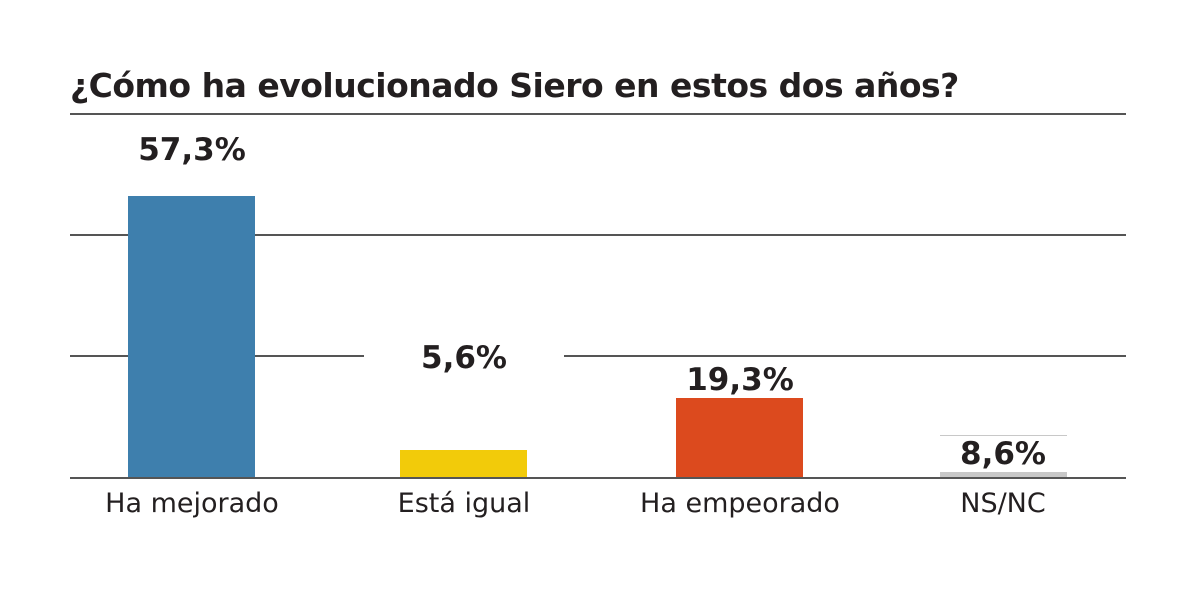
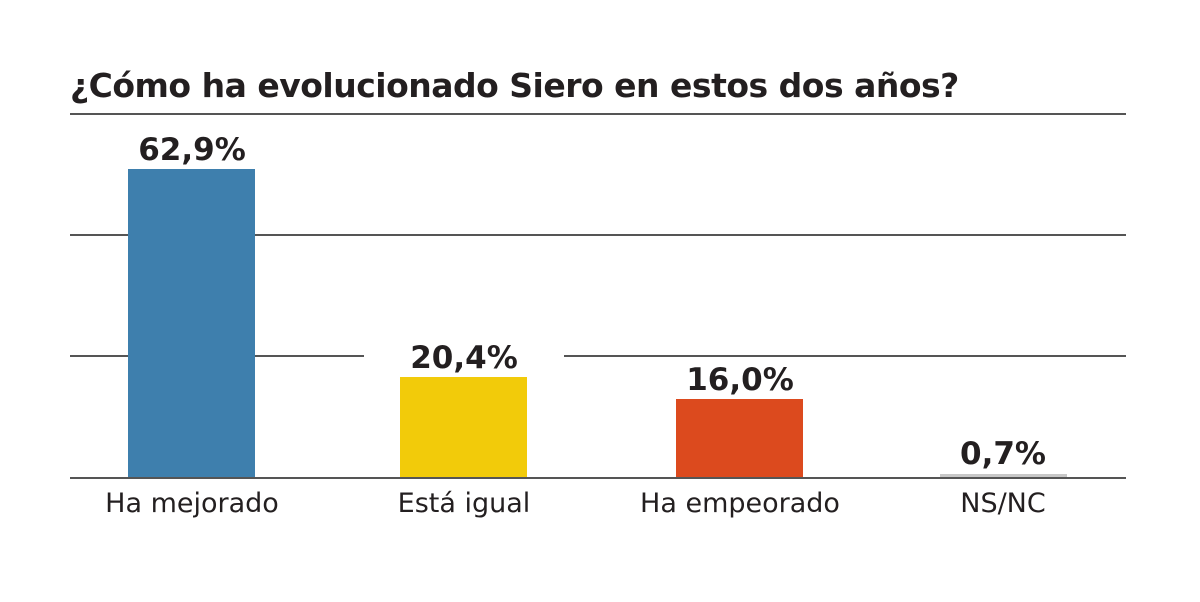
Ha mejorado: 57,3% -> 62,9%
Está igual: 5,6% -> 20,4%
Ha empeorado: 19,3% -> 16,0%
NS/NC: 8,6% -> 0,7%
